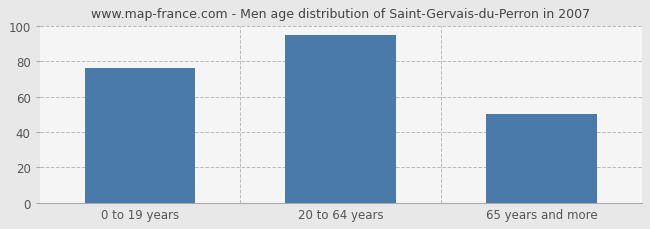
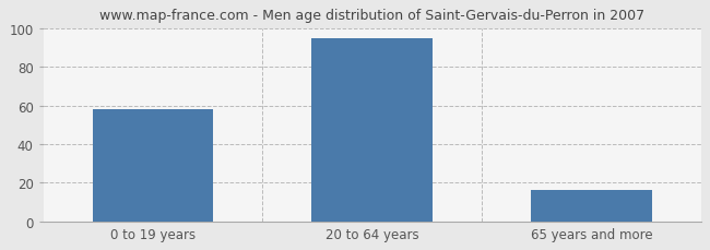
0 to 19 years: 76 -> 58
65 years and more: 50 -> 16
